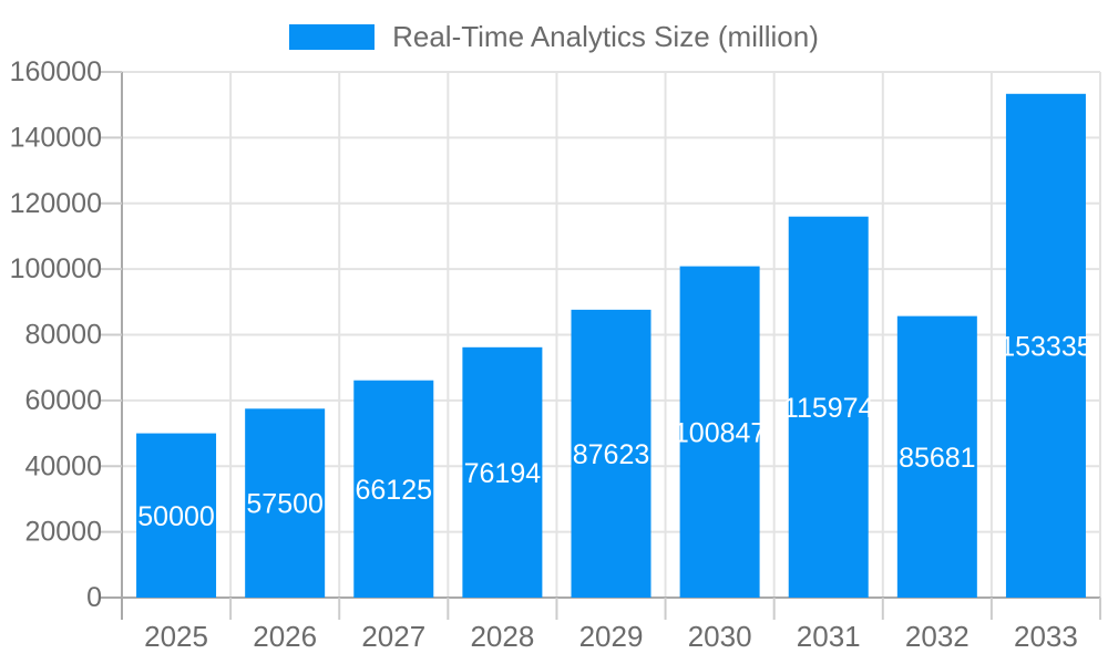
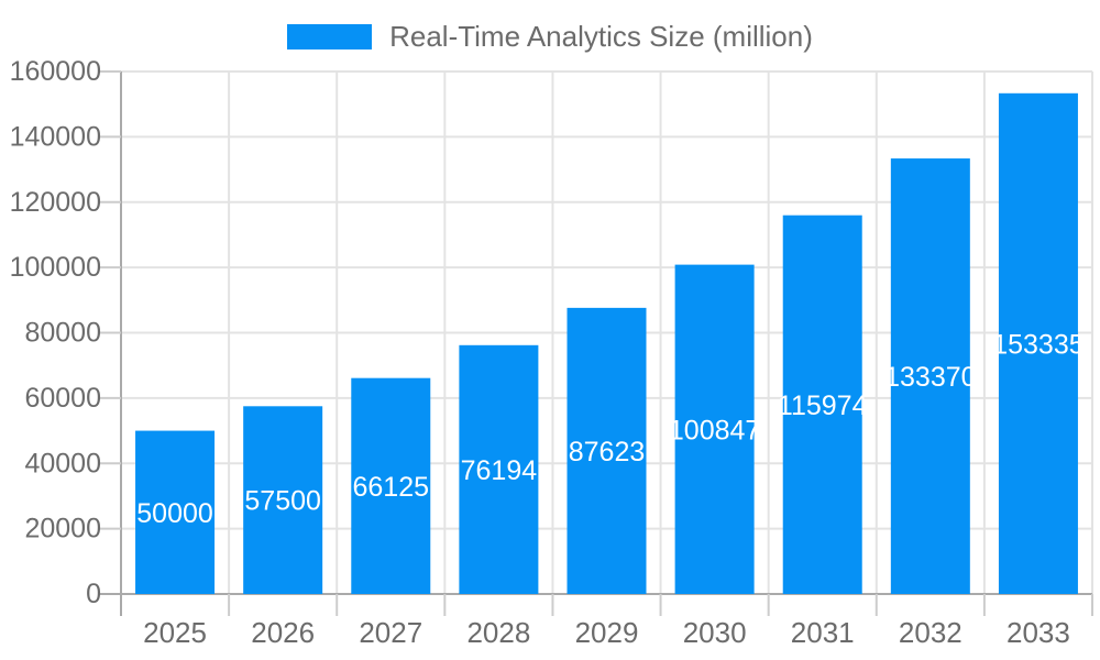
2032: 85681 -> 133370
